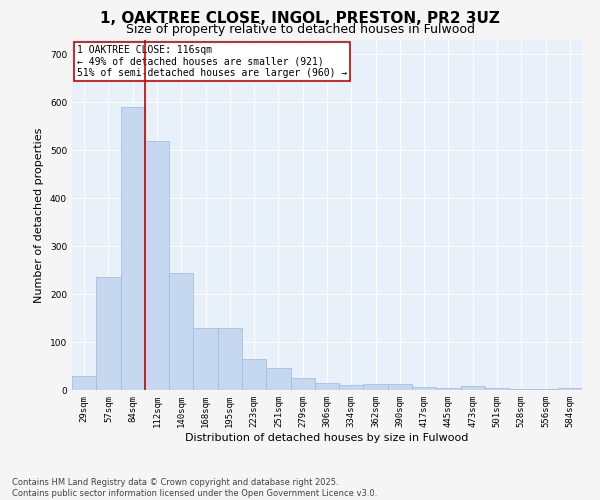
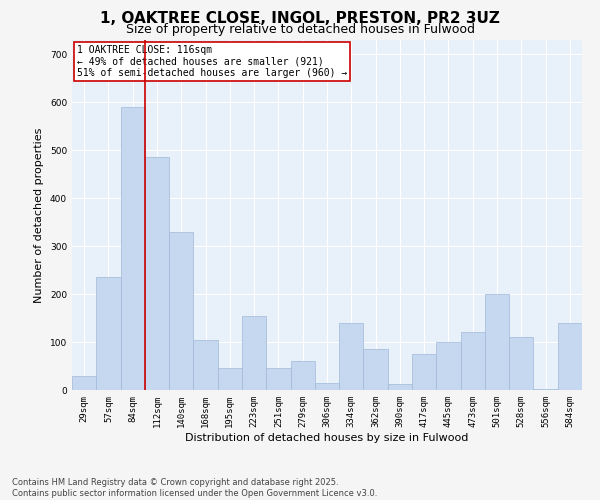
112sqm: 520 -> 485
140sqm: 245 -> 330
168sqm: 130 -> 105
195sqm: 130 -> 45
223sqm: 65 -> 155
279sqm: 25 -> 60
334sqm: 10 -> 140
362sqm: 12 -> 85
417sqm: 6 -> 75
445sqm: 5 -> 100
473sqm: 8 -> 120
501sqm: 4 -> 200
528sqm: 3 -> 110
584sqm: 5 -> 140
